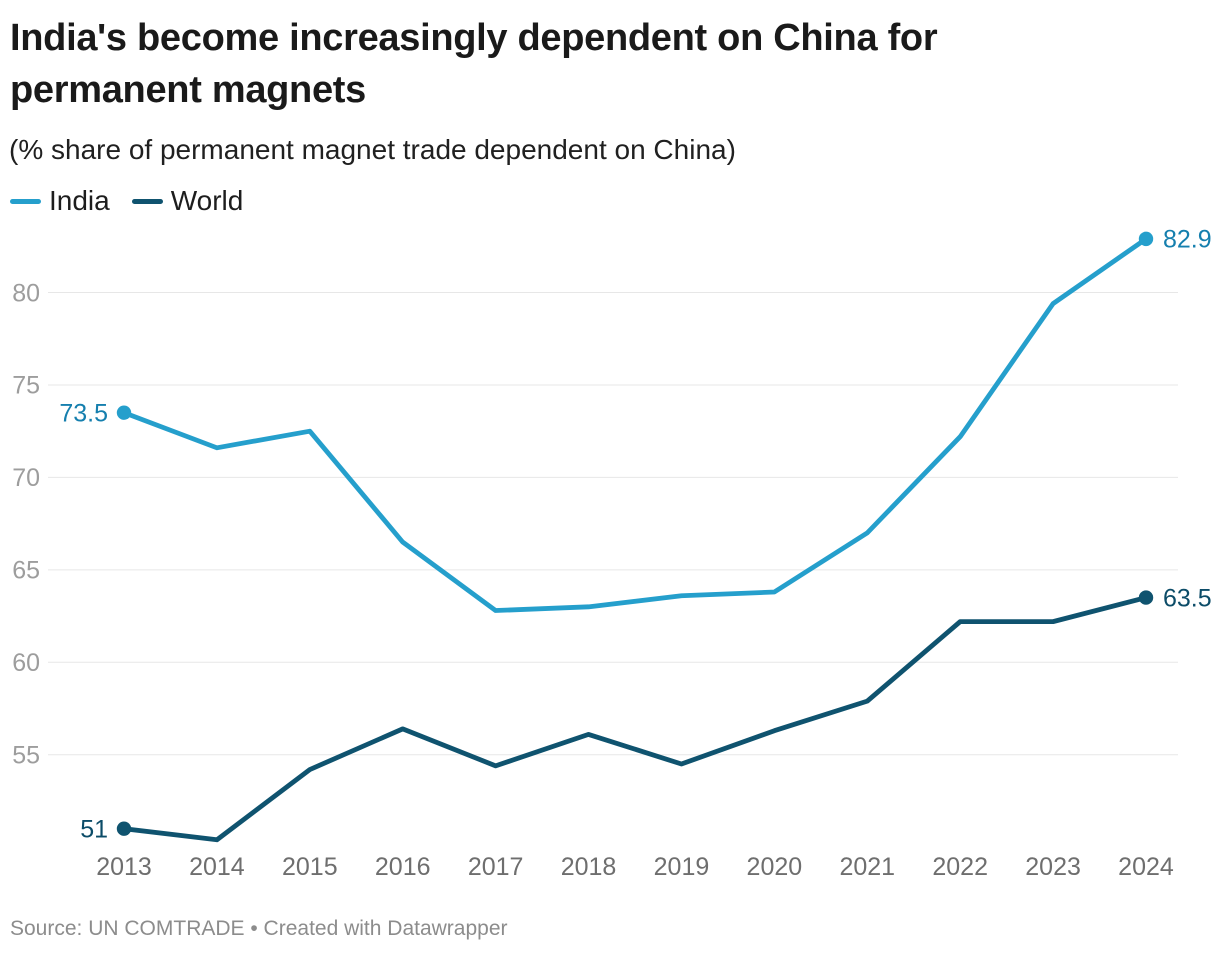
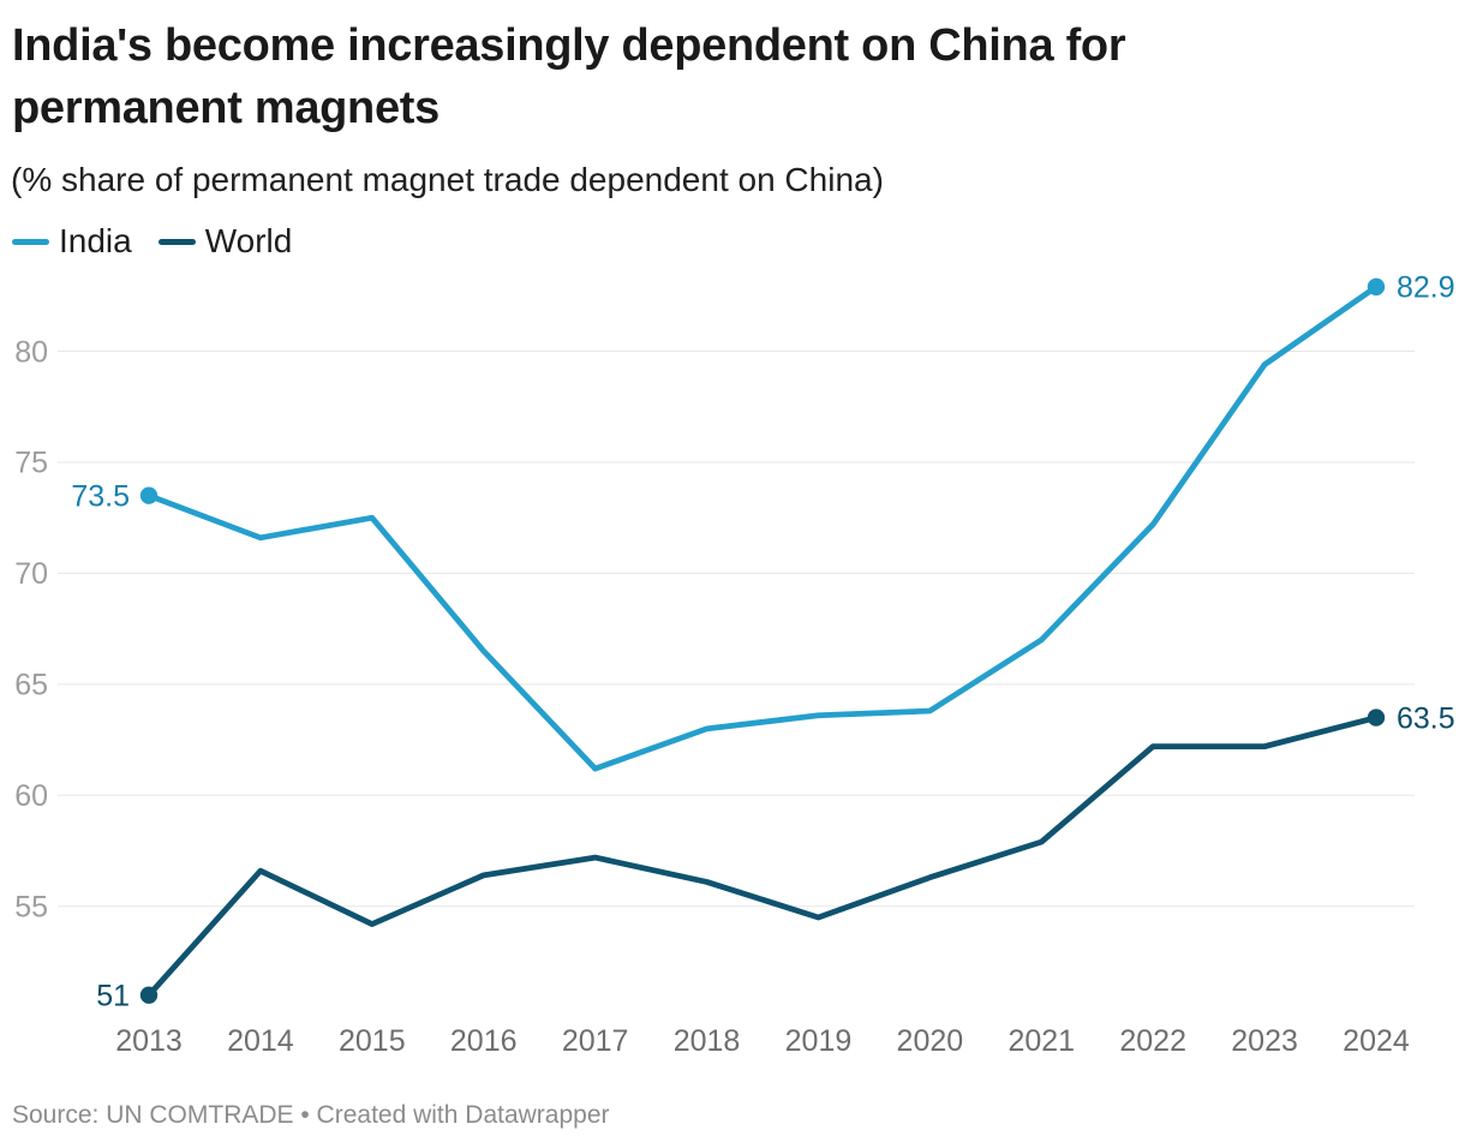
World/2014: 50.4 -> 56.6
India/2017: 62.8 -> 61.2
World/2017: 54.4 -> 57.2
